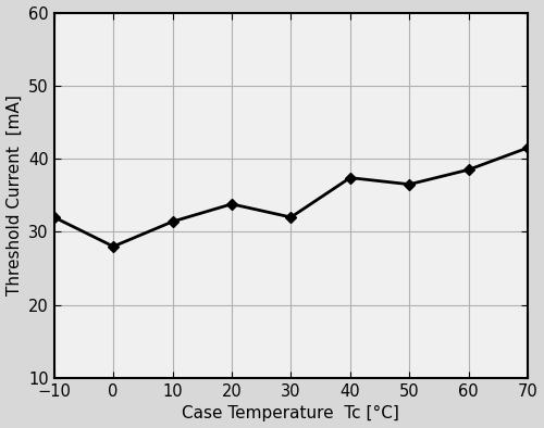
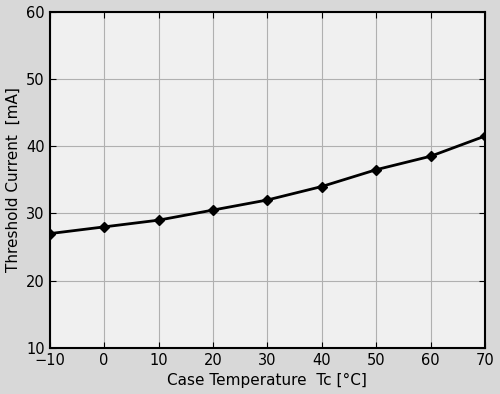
−10: 32.0 -> 27.0
10: 31.4 -> 29.0
20: 33.8 -> 30.5
40: 37.4 -> 34.0
